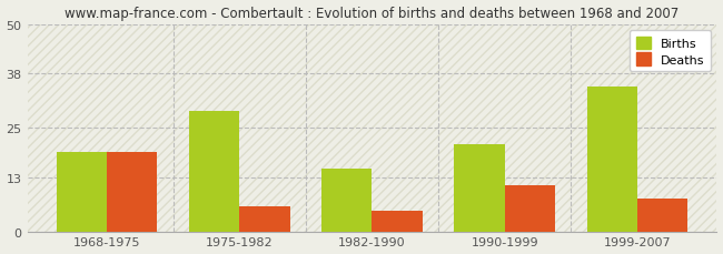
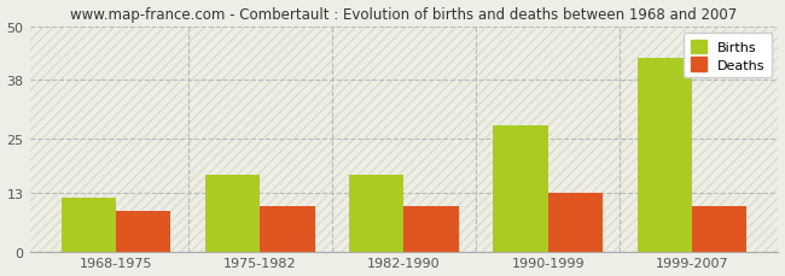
Births/1968-1975: 19 -> 12
Deaths/1968-1975: 19 -> 9
Births/1975-1982: 29 -> 17
Deaths/1975-1982: 6 -> 10
Births/1982-1990: 15 -> 17
Deaths/1982-1990: 5 -> 10
Births/1990-1999: 21 -> 28
Deaths/1990-1999: 11 -> 13
Births/1999-2007: 35 -> 43
Deaths/1999-2007: 8 -> 10
